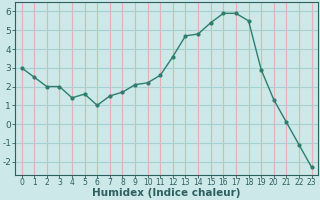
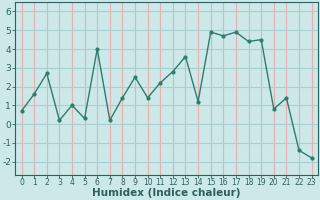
0: 3.0 -> 0.7
1: 2.5 -> 1.6
2: 2.0 -> 2.7
3: 2.0 -> 0.2
4: 1.4 -> 1.0
5: 1.6 -> 0.3
6: 1.0 -> 4.0
7: 1.5 -> 0.2
8: 1.7 -> 1.4
9: 2.1 -> 2.5
10: 2.2 -> 1.4
11: 2.6 -> 2.2
12: 3.6 -> 2.8
13: 4.7 -> 3.6
14: 4.8 -> 1.2
15: 5.4 -> 4.9
16: 5.9 -> 4.7
17: 5.9 -> 4.9
18: 5.5 -> 4.4
19: 2.9 -> 4.5
20: 1.3 -> 0.8
21: 0.1 -> 1.4
22: -1.1 -> -1.4
23: -2.3 -> -1.8
